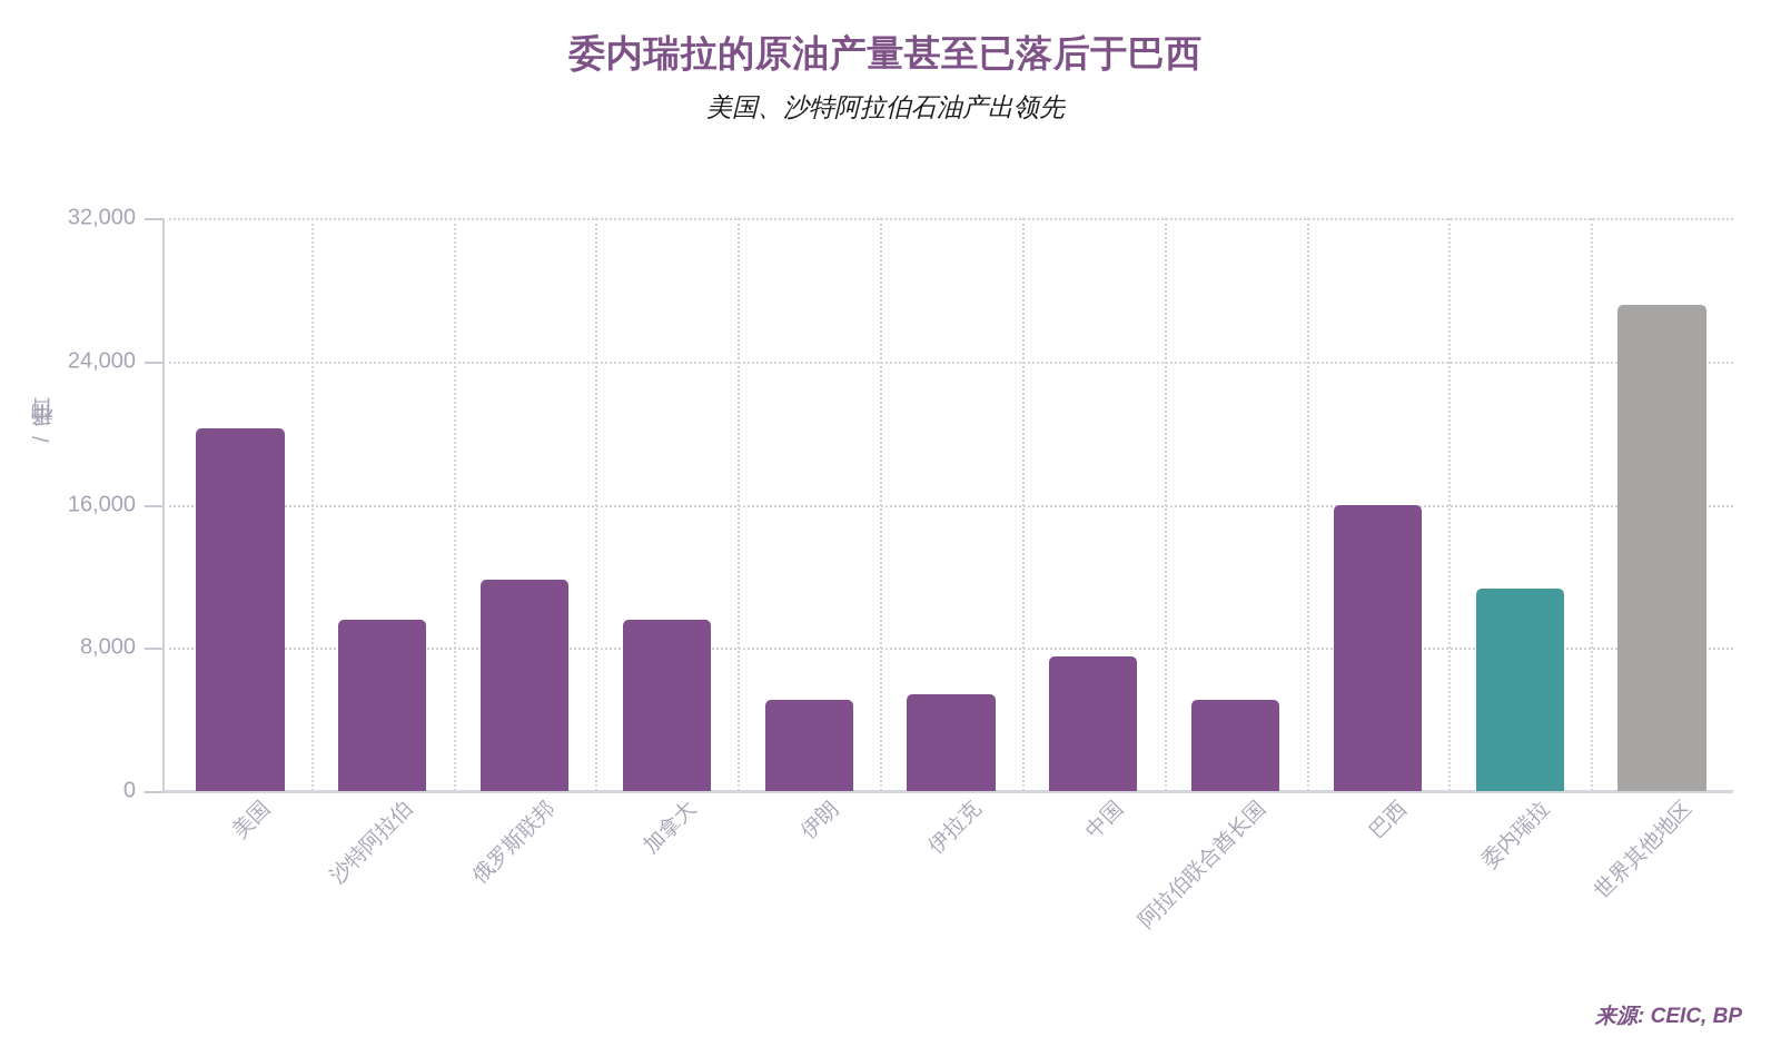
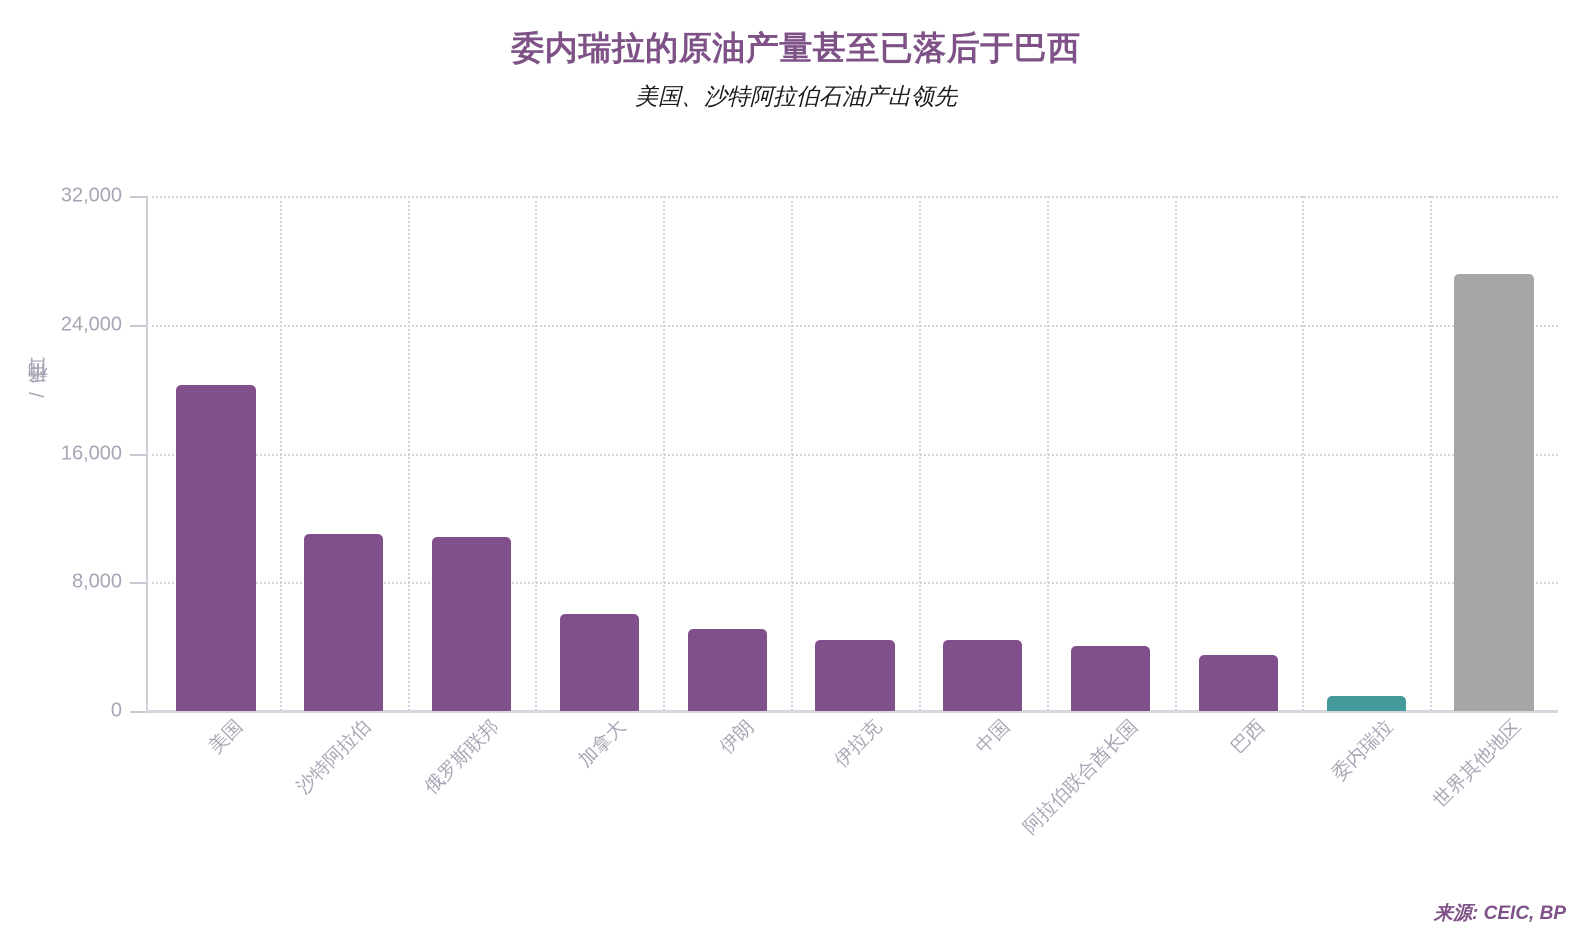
沙特阿拉伯: 9600 -> 11000
俄罗斯联邦: 11800 -> 10800
加拿大: 9600 -> 6000
伊拉克: 5400 -> 4400
中国: 7500 -> 4400
阿拉伯联合酋长国: 5100 -> 4000
巴西: 16000 -> 3500
委内瑞拉: 11300 -> 1000
